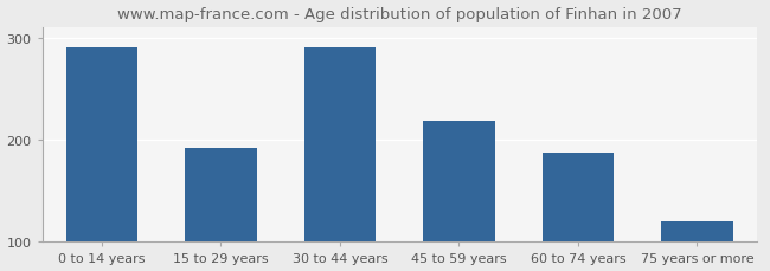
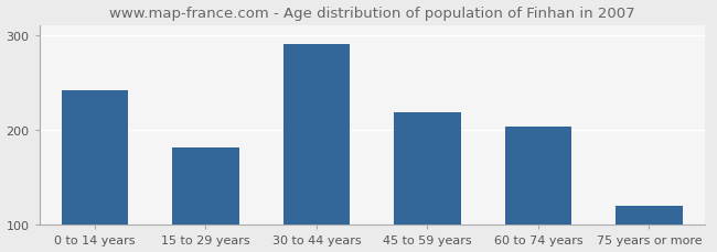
0 to 14 years: 290 -> 242
15 to 29 years: 192 -> 182
60 to 74 years: 187 -> 204
